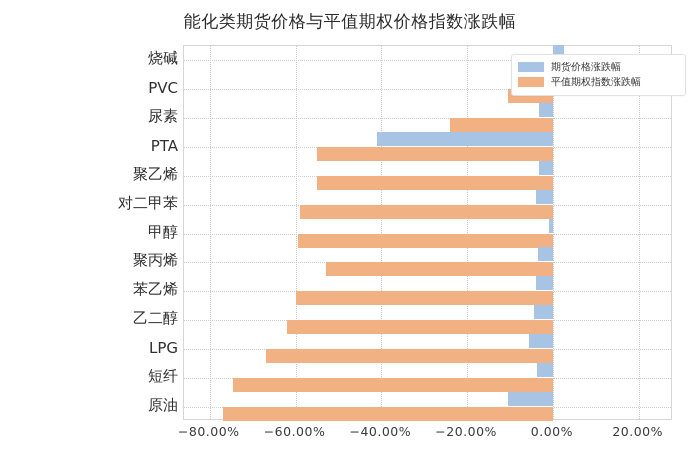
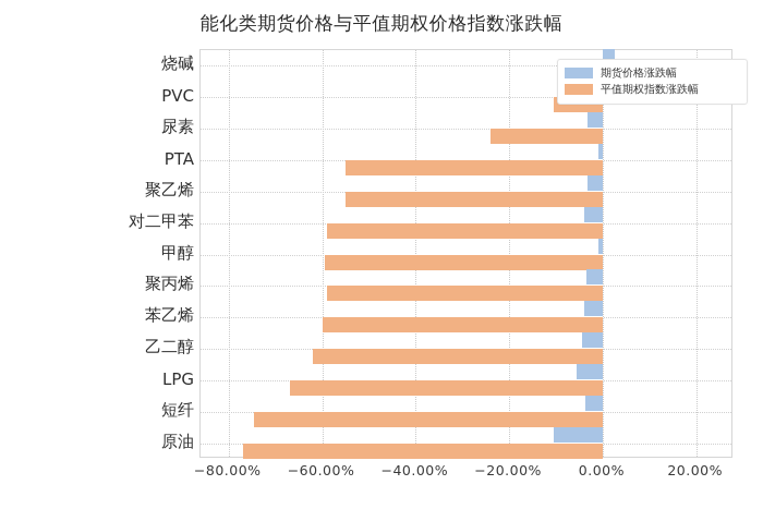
期货价格涨跌幅/PTA: -41% -> -1%
平值期权指数涨跌幅/聚丙烯: -53% -> -59%
